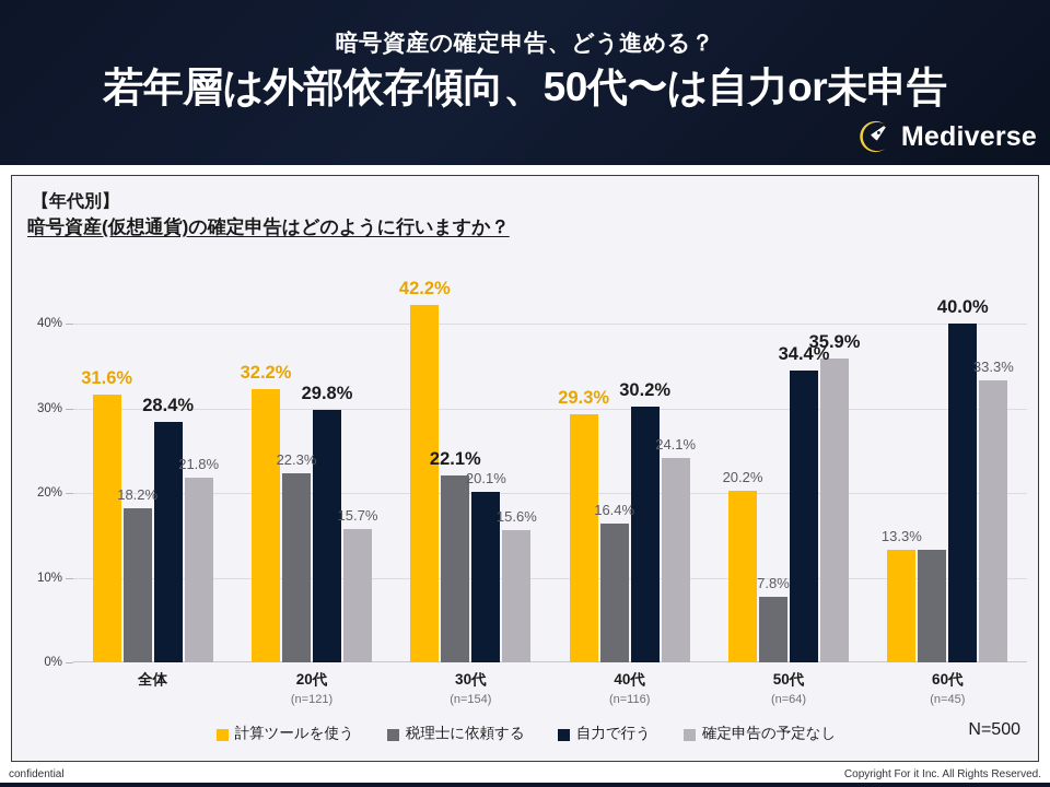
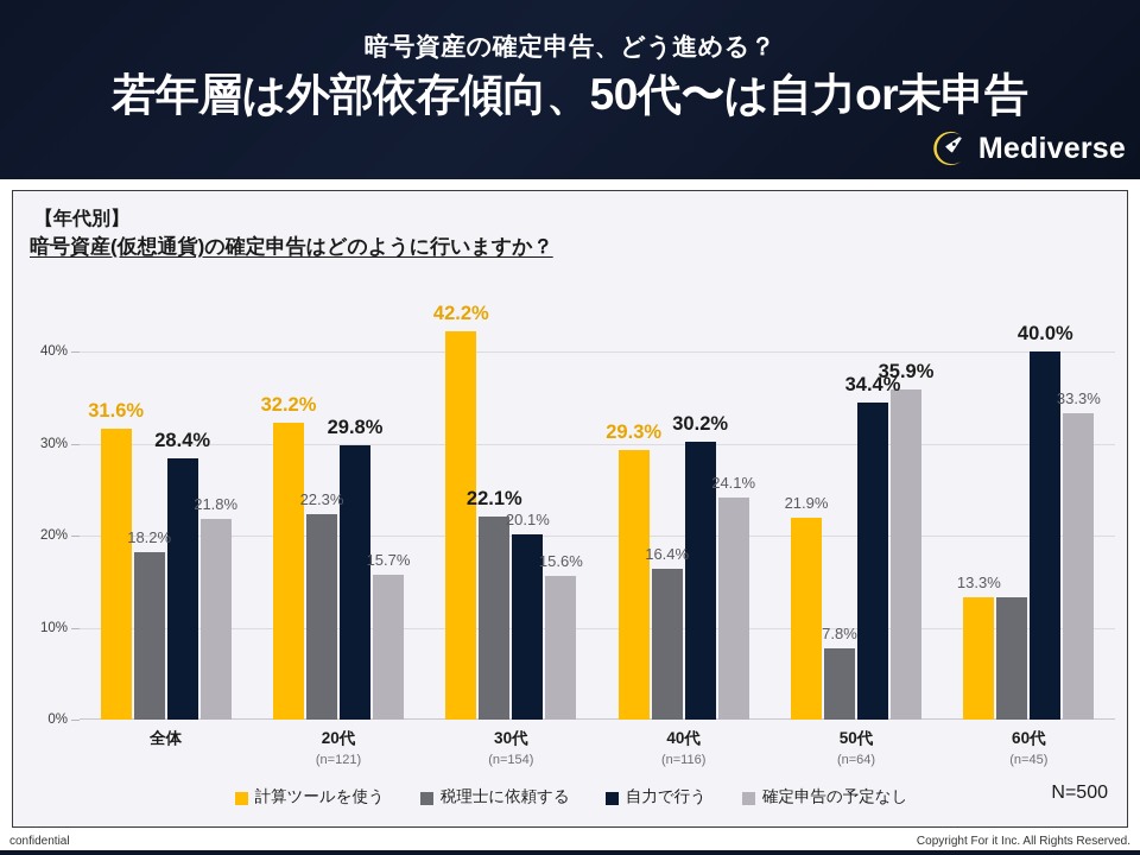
計算ツールを使う/50代: 20.2% -> 21.9%
